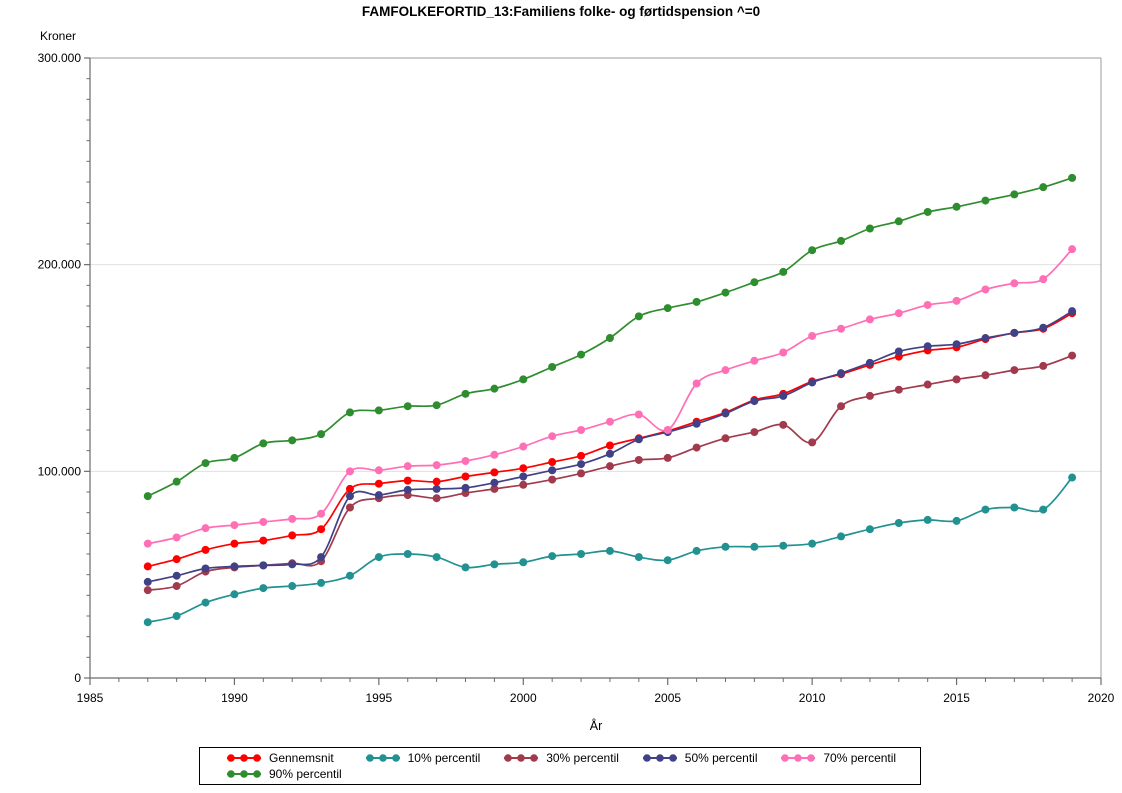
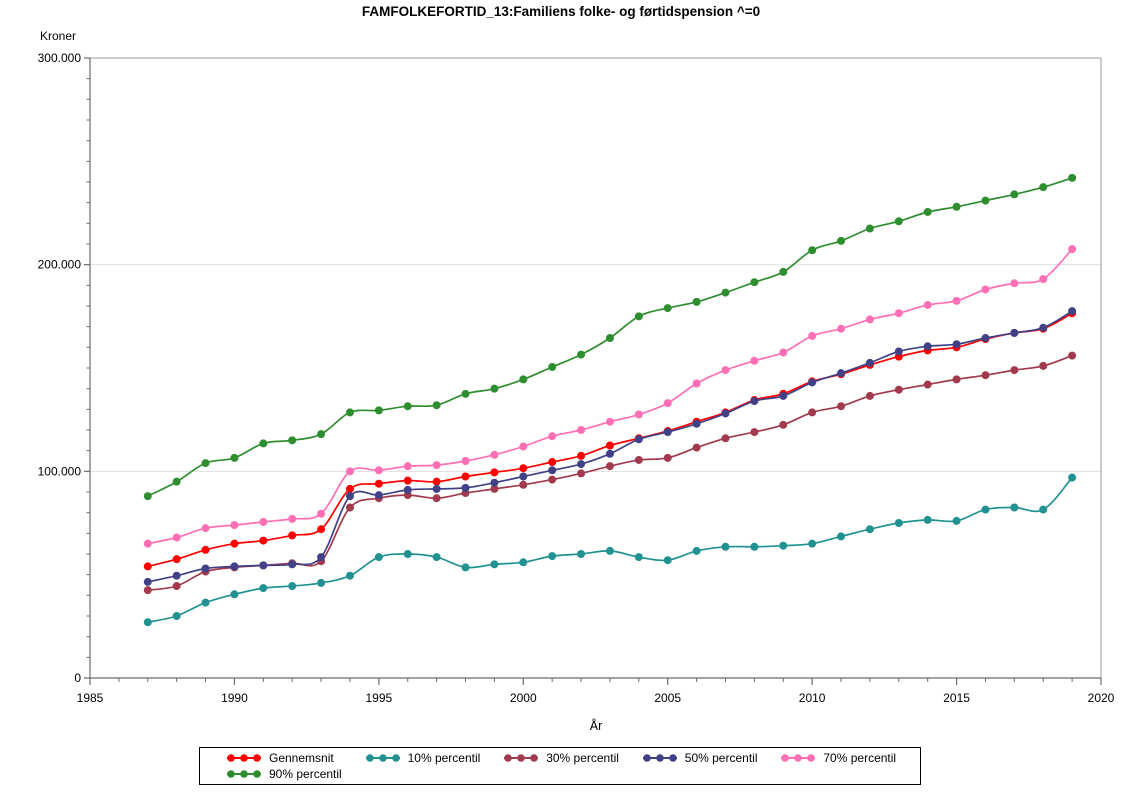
70% percentil/2005: 120000 -> 133000
30% percentil/2010: 114000 -> 128000
